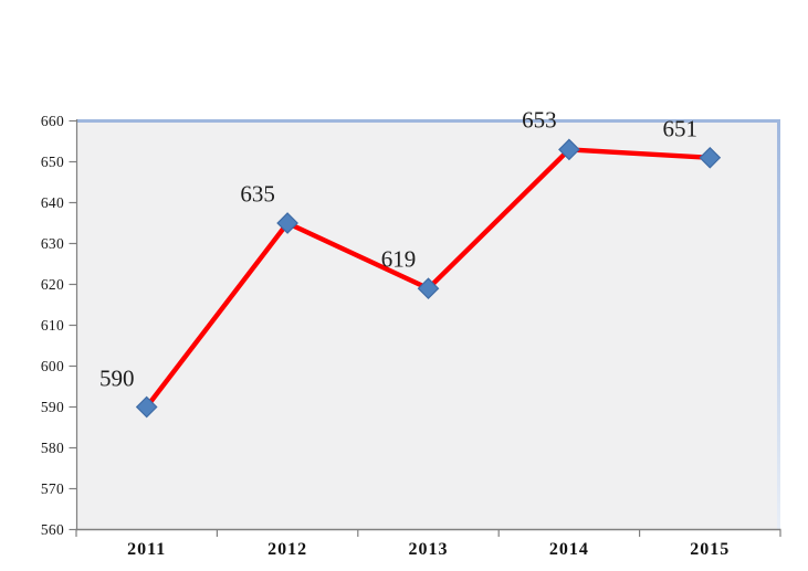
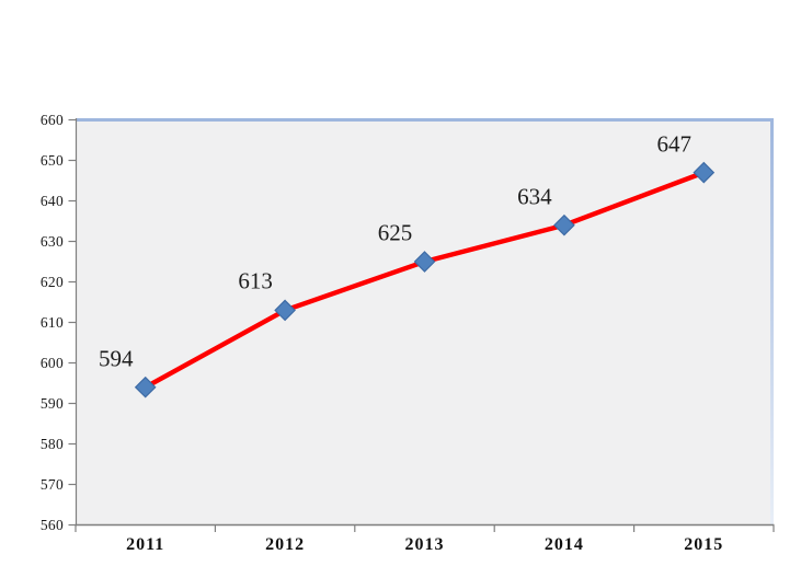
2011: 590 -> 594
2012: 635 -> 613
2013: 619 -> 625
2014: 653 -> 634
2015: 651 -> 647
